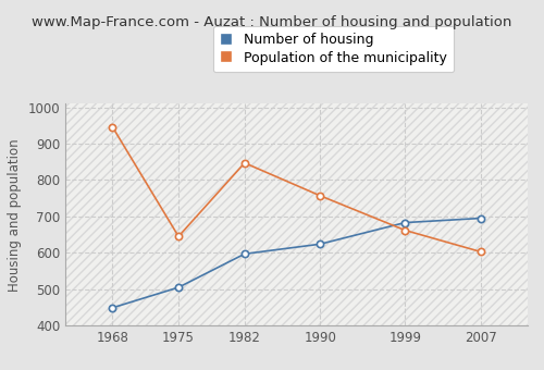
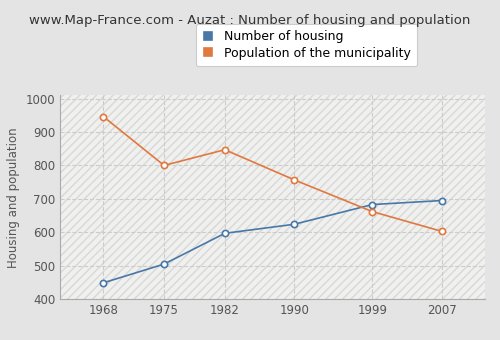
Population of the municipality/1975: 645 -> 800
